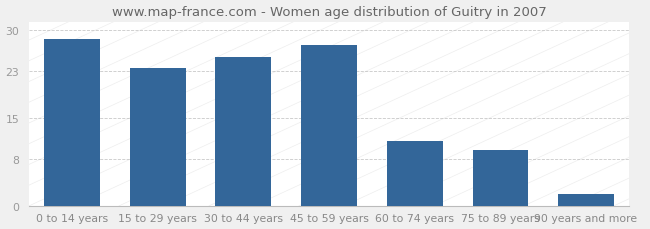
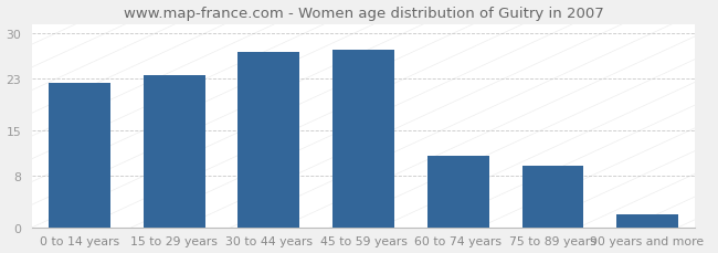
0 to 14 years: 28.5 -> 22.4
30 to 44 years: 25.5 -> 27.2
